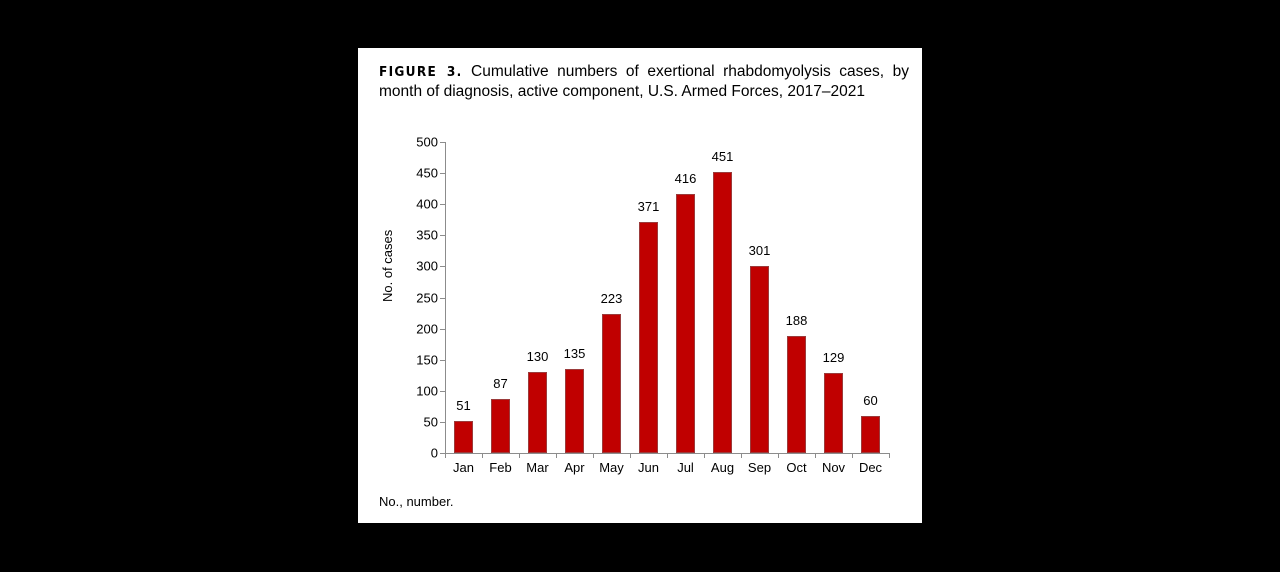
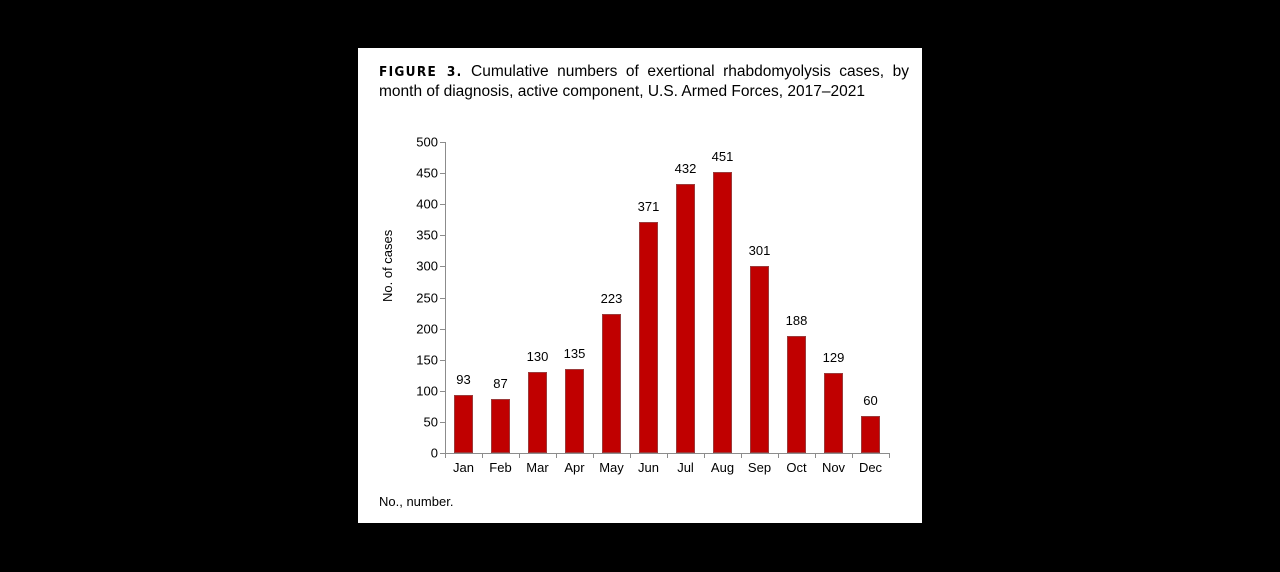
Jan: 51 -> 93
Jul: 416 -> 432
